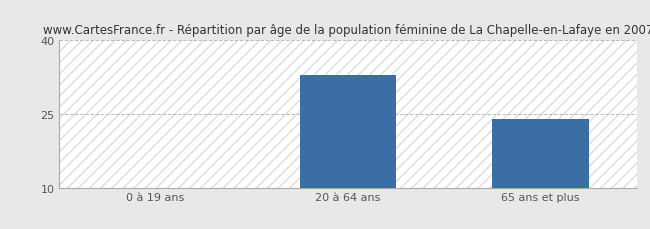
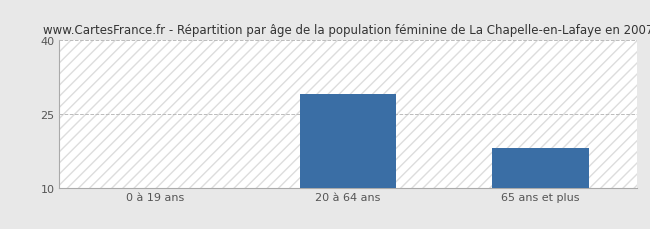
20 à 64 ans: 33 -> 29
65 ans et plus: 24 -> 18
